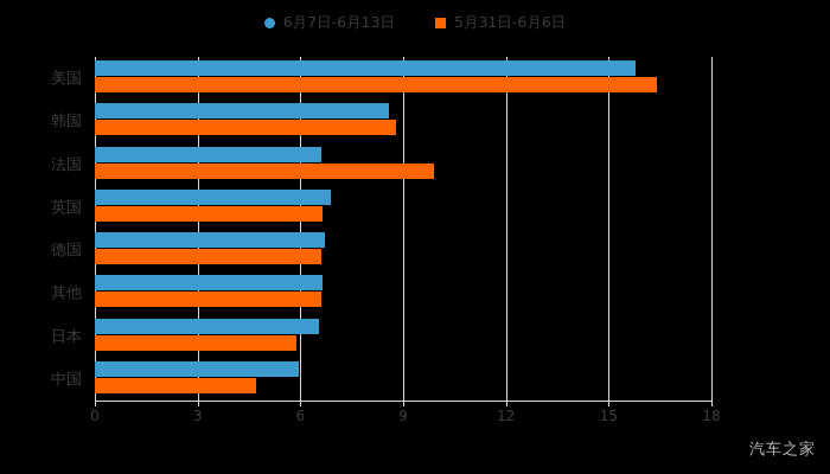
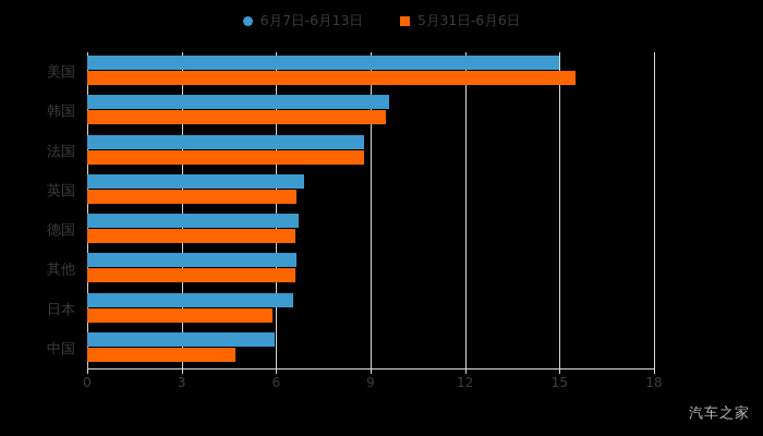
6月7日-6月13日/美国: 15.8 -> 15.0
5月31日-6月6日/美国: 16.4 -> 15.5
6月7日-6月13日/韩国: 8.6 -> 9.6
5月31日-6月6日/韩国: 8.8 -> 9.5
6月7日-6月13日/法国: 6.6 -> 8.8
5月31日-6月6日/法国: 9.9 -> 8.8
